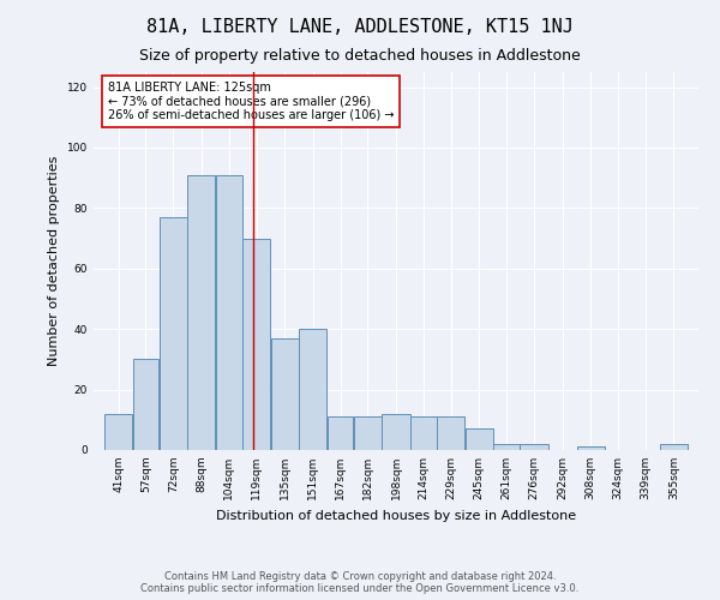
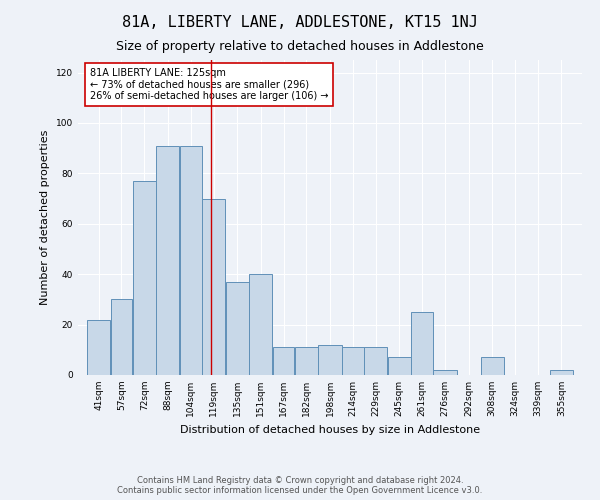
41sqm: 12 -> 22
261sqm: 2 -> 25
308sqm: 1 -> 7
